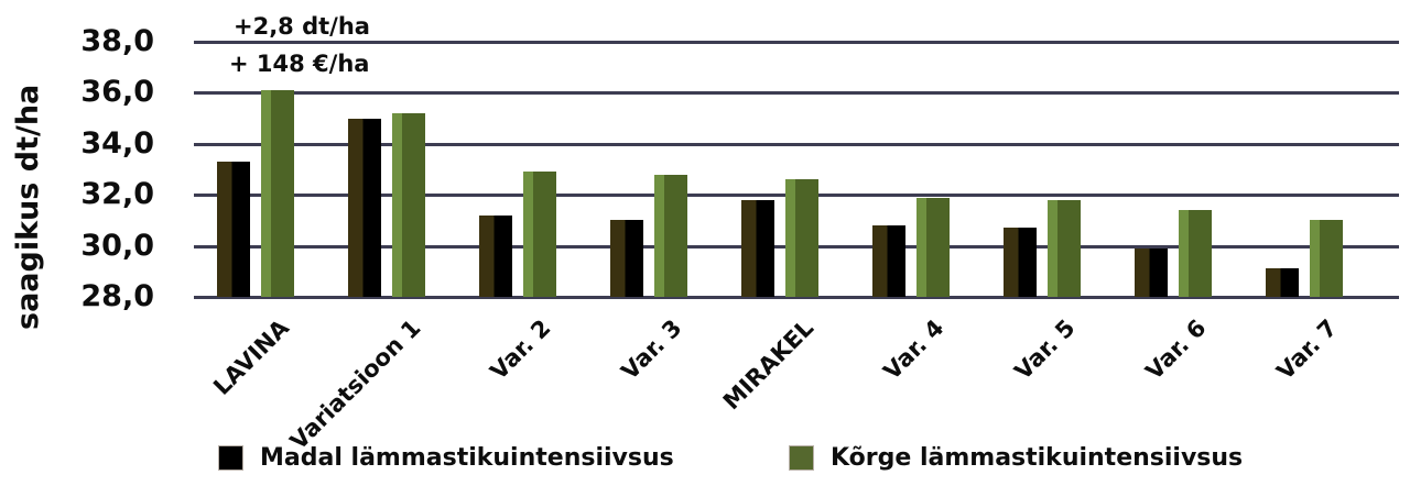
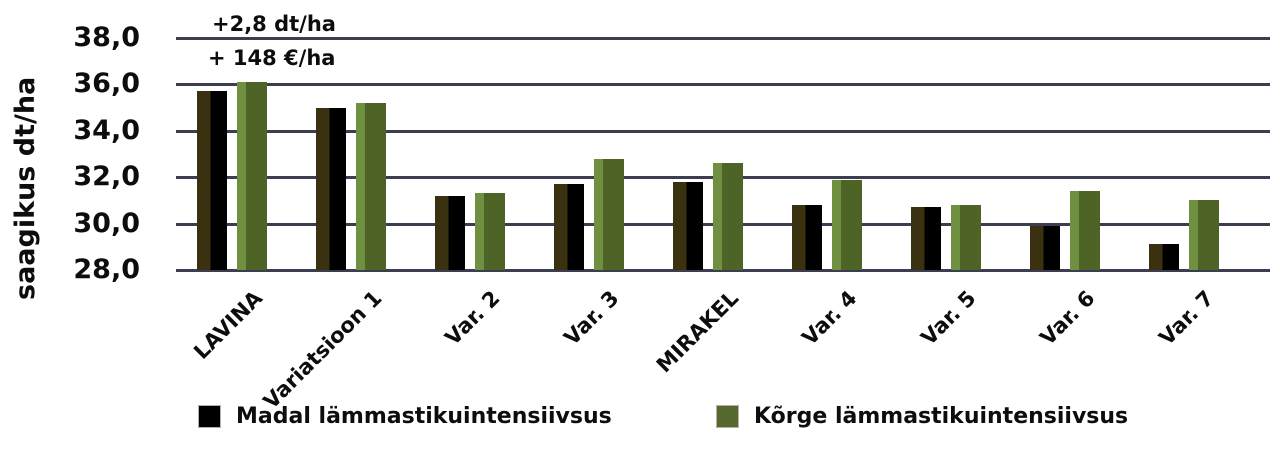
Madal lämmastikuintensiivsus/LAVINA: 33,3 -> 35,7
Kõrge lämmastikuintensiivsus/Var. 2: 32,9 -> 31,3
Madal lämmastikuintensiivsus/Var. 3: 31,0 -> 31,7
Kõrge lämmastikuintensiivsus/Var. 5: 31,8 -> 30,8
